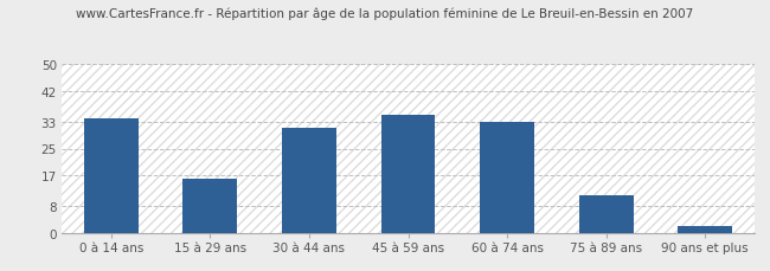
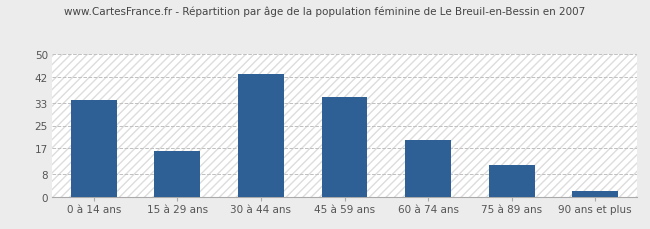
30 à 44 ans: 31 -> 43
60 à 74 ans: 33 -> 20
